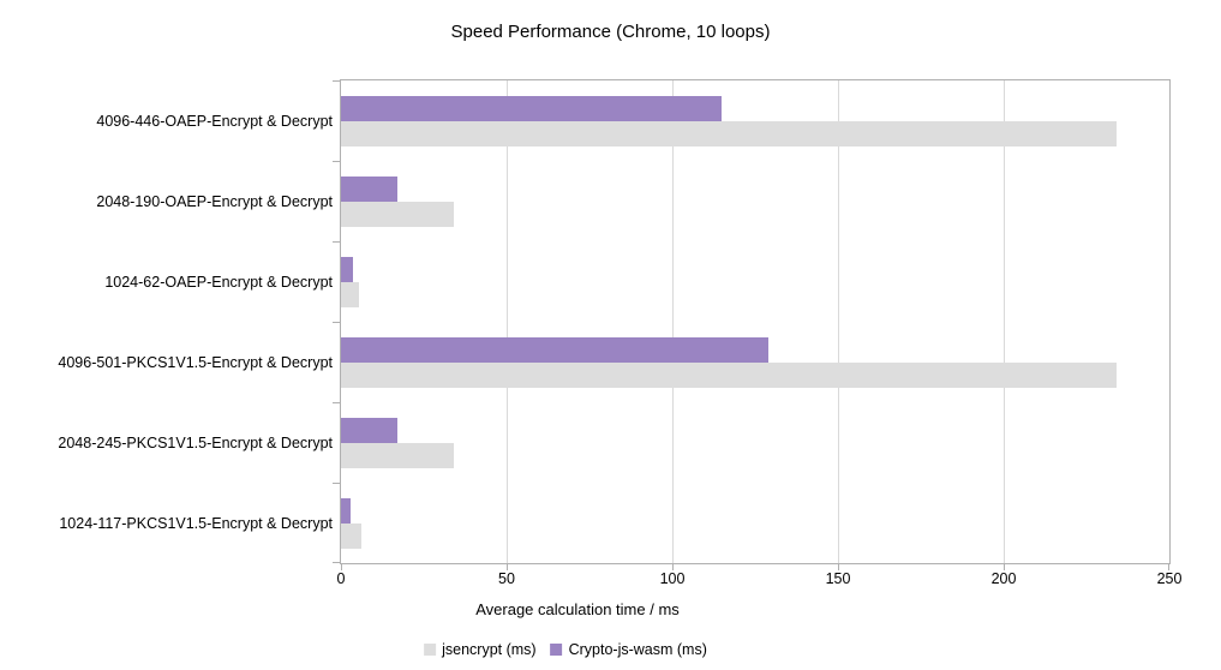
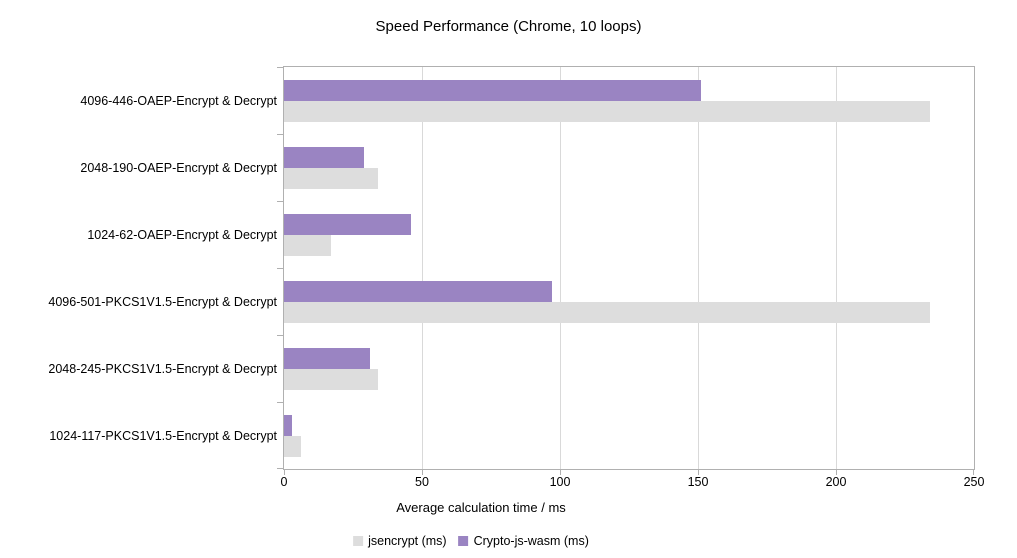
Crypto-js-wasm (ms)/4096-446-OAEP-Encrypt & Decrypt: 115 -> 151
Crypto-js-wasm (ms)/2048-190-OAEP-Encrypt & Decrypt: 17 -> 29
jsencrypt (ms)/1024-62-OAEP-Encrypt & Decrypt: 6 -> 17
Crypto-js-wasm (ms)/1024-62-OAEP-Encrypt & Decrypt: 4 -> 46
Crypto-js-wasm (ms)/4096-501-PKCS1V1.5-Encrypt & Decrypt: 129 -> 97
Crypto-js-wasm (ms)/2048-245-PKCS1V1.5-Encrypt & Decrypt: 17 -> 31
